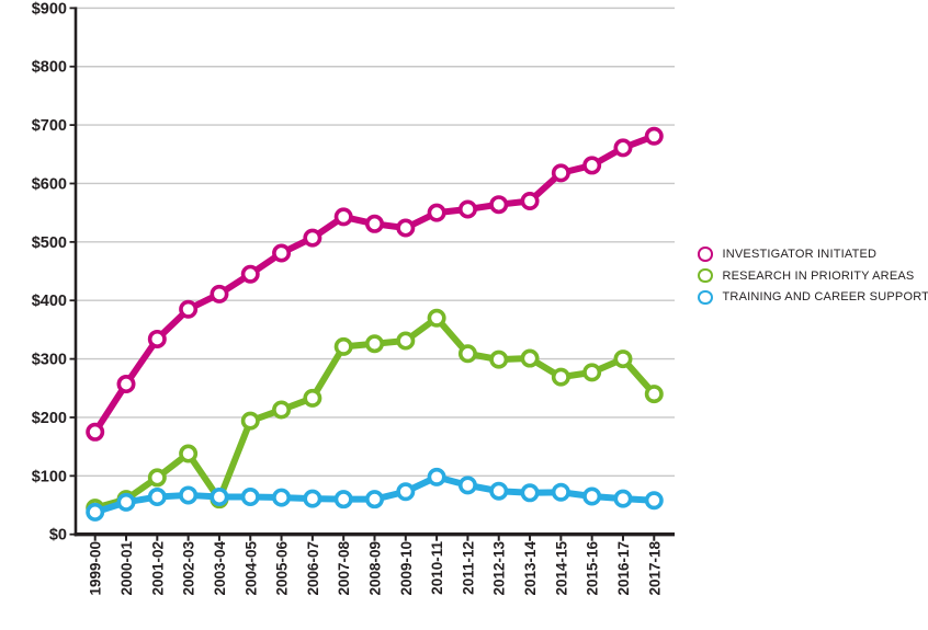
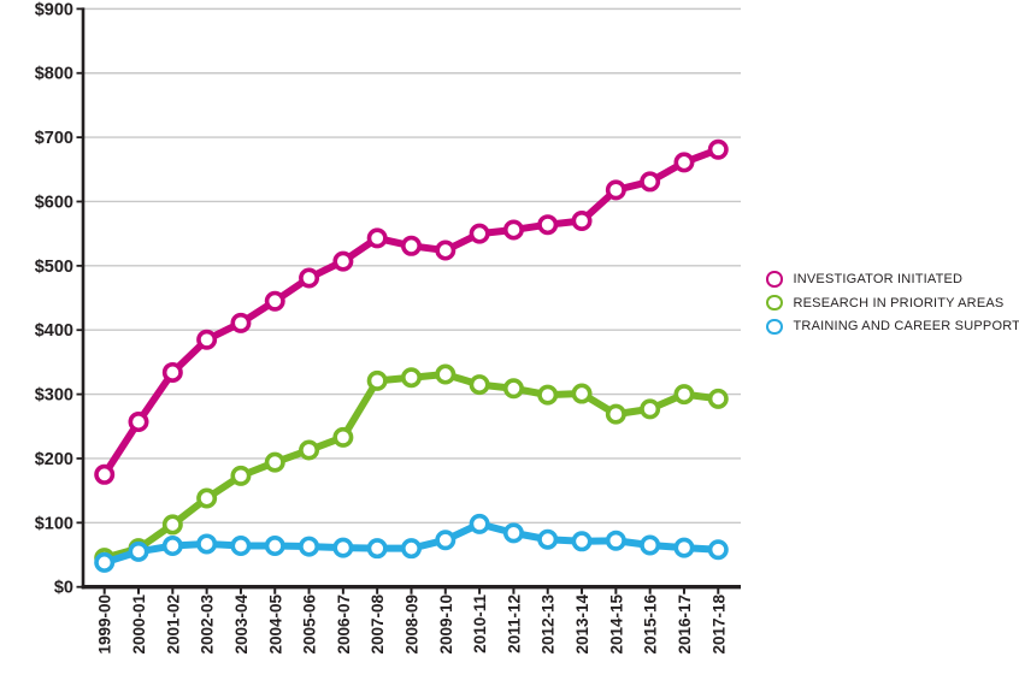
RESEARCH IN PRIORITY AREAS/2003-04: $60 -> $170
RESEARCH IN PRIORITY AREAS/2010-11: $370 -> $320
RESEARCH IN PRIORITY AREAS/2017-18: $240 -> $290
